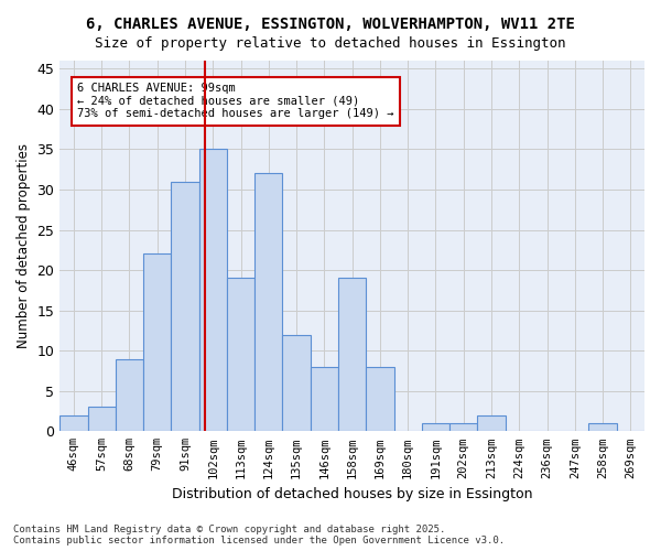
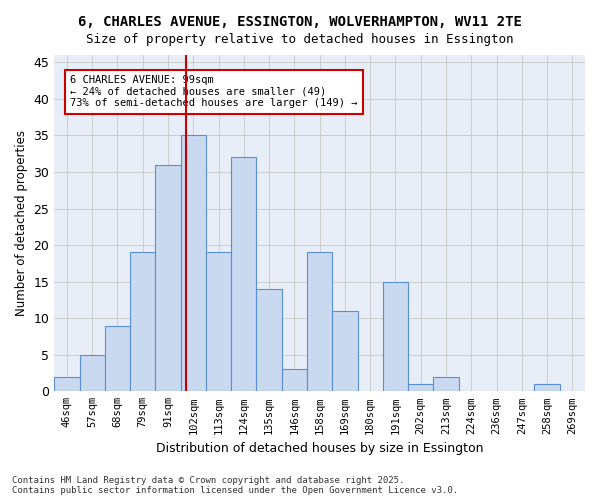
57sqm: 3 -> 5
79sqm: 22 -> 19
135sqm: 12 -> 14
146sqm: 8 -> 3
169sqm: 8 -> 11
191sqm: 1 -> 15
